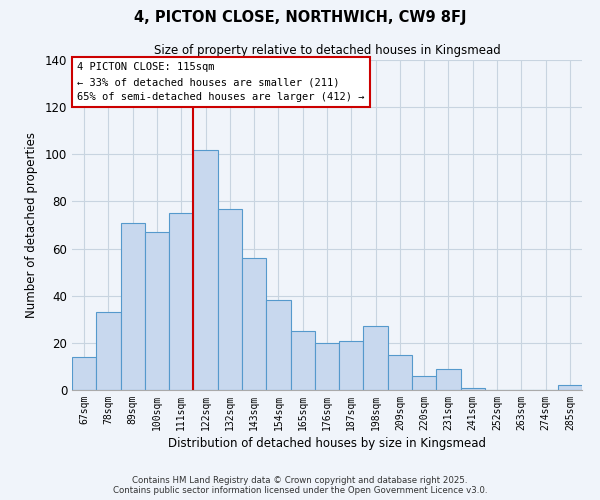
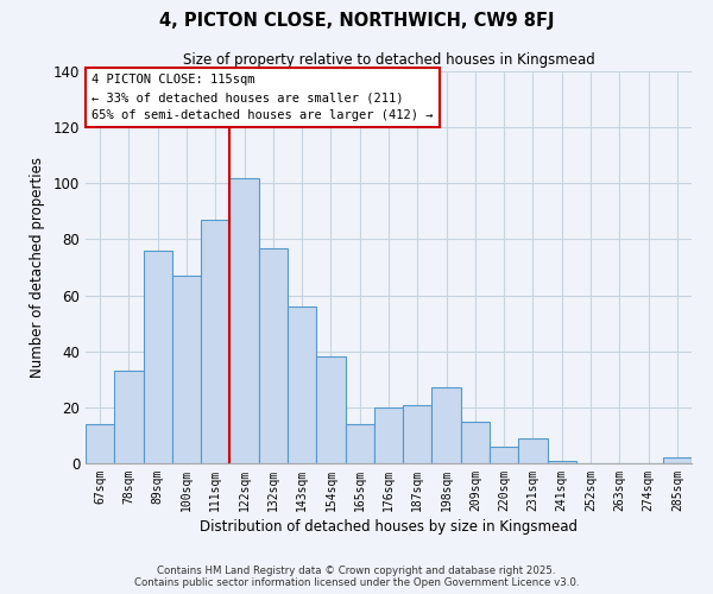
89sqm: 71 -> 76
111sqm: 75 -> 87
165sqm: 25 -> 14
